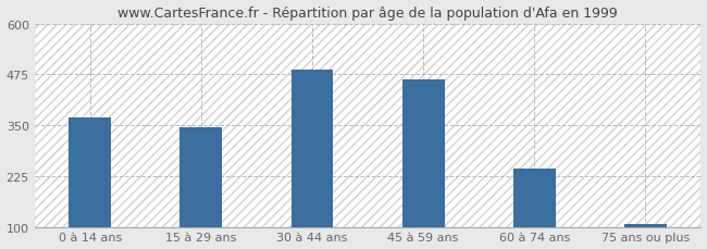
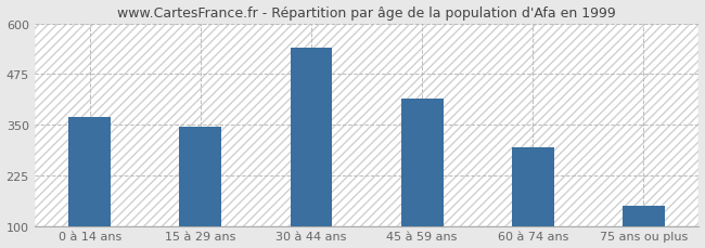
30 à 44 ans: 487 -> 540
45 à 59 ans: 462 -> 415
60 à 74 ans: 242 -> 295
75 ans ou plus: 108 -> 150
